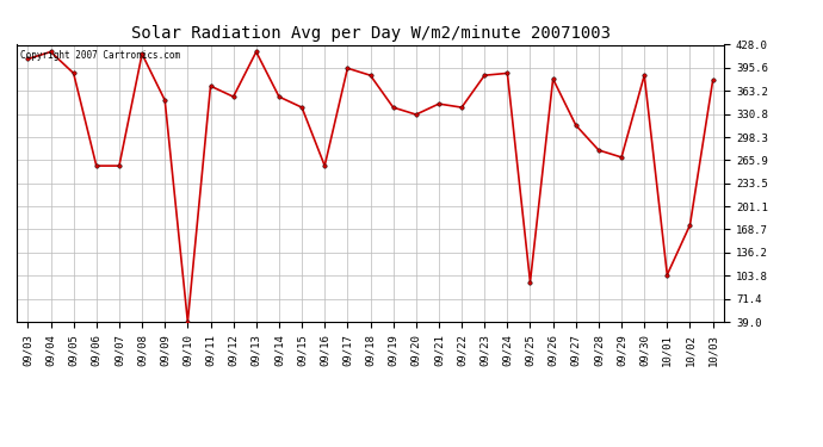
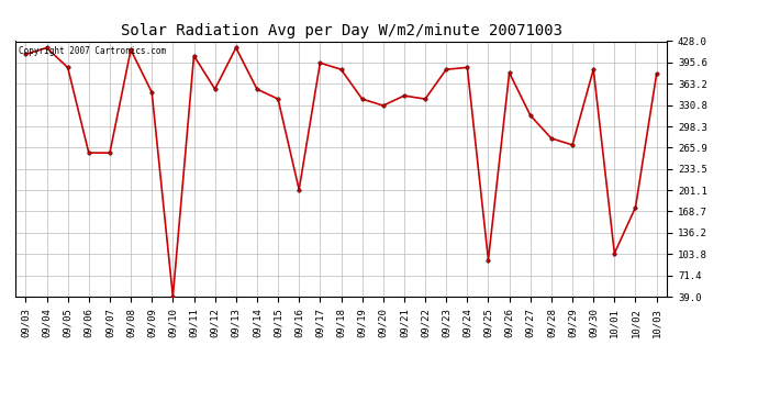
09/11: 370 -> 406
09/16: 258 -> 202
